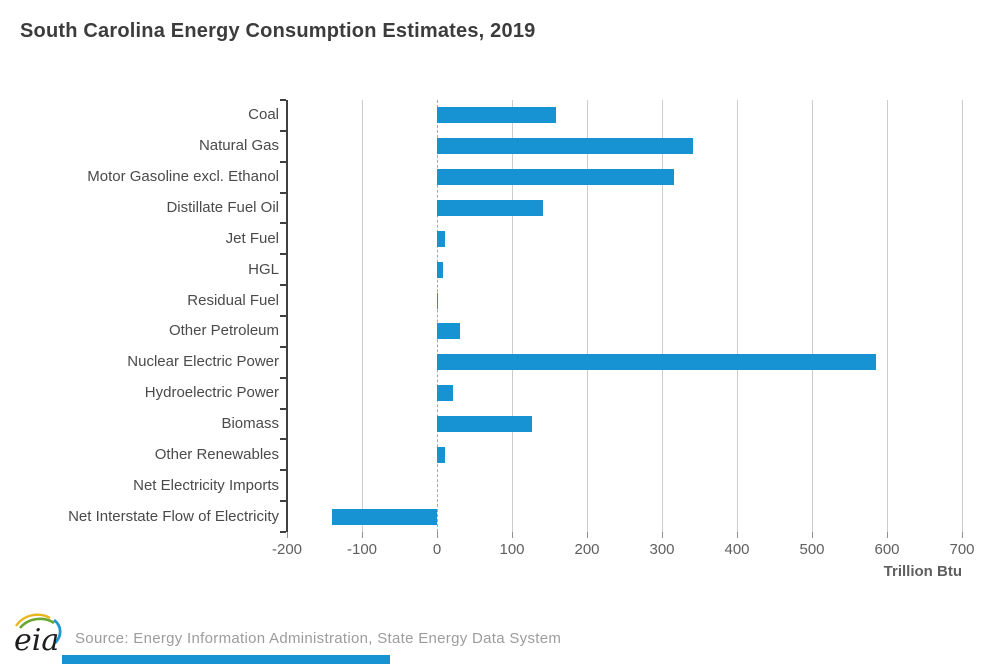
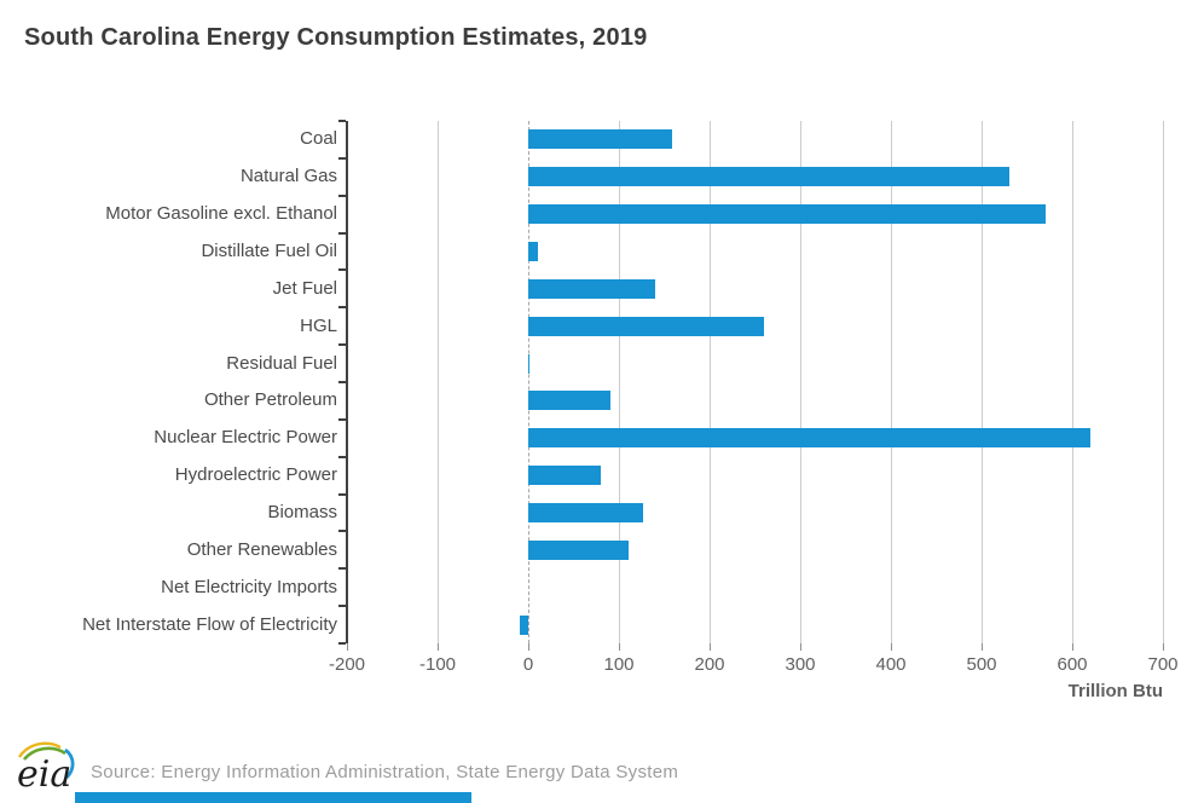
Natural Gas: 340 -> 530
Motor Gasoline excl. Ethanol: 320 -> 570
Distillate Fuel Oil: 140 -> 10
Jet Fuel: 10 -> 140
HGL: 10 -> 260
Other Petroleum: 30 -> 90
Nuclear Electric Power: 580 -> 620
Hydroelectric Power: 20 -> 80
Other Renewables: 10 -> 110
Net Interstate Flow of Electricity: -140 -> -10
